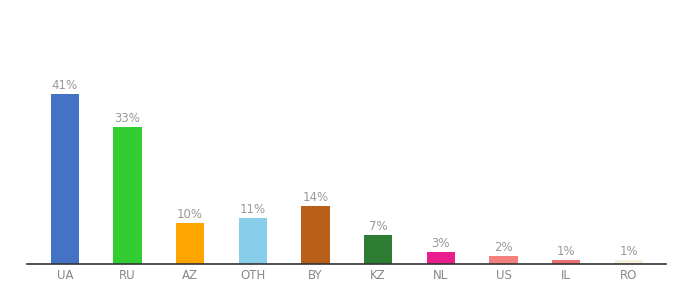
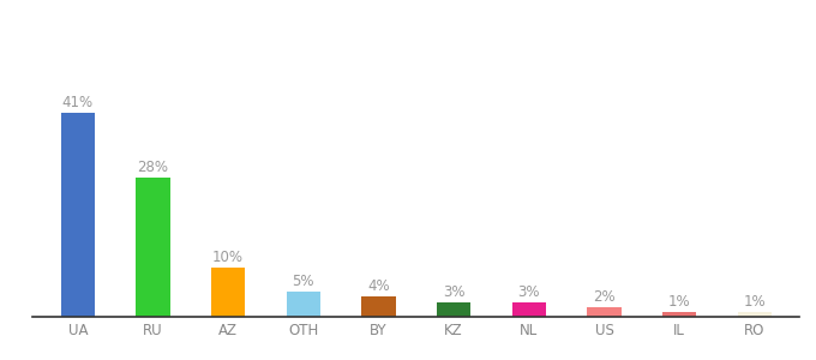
RU: 33% -> 28%
OTH: 11% -> 5%
BY: 14% -> 4%
KZ: 7% -> 3%
